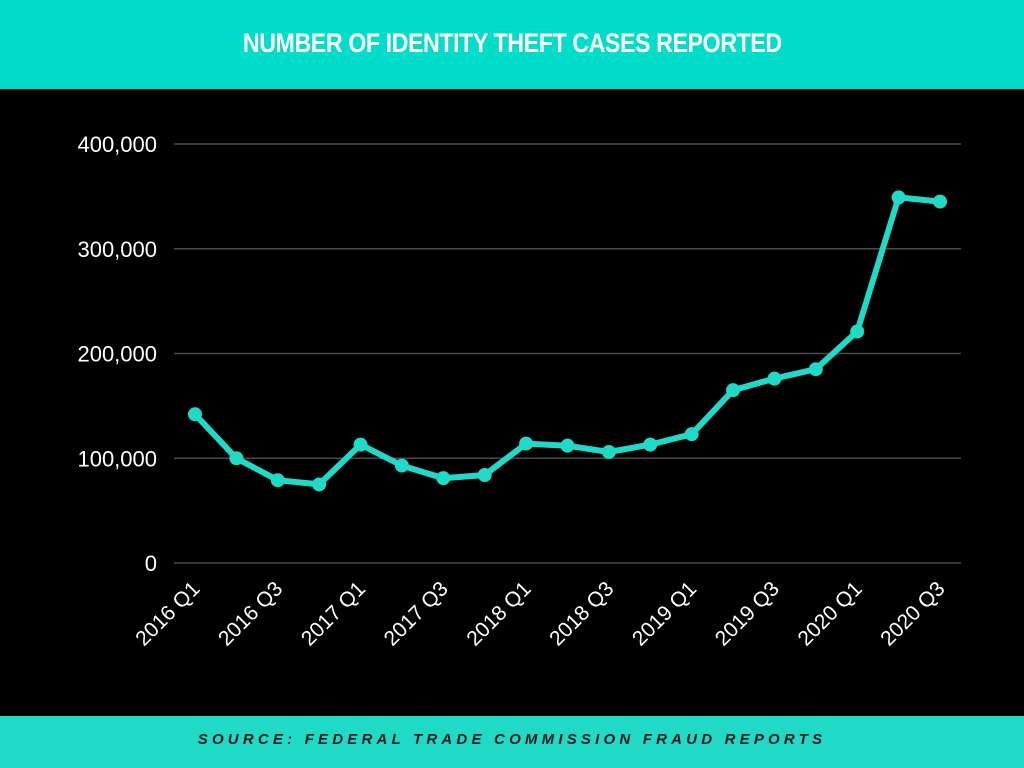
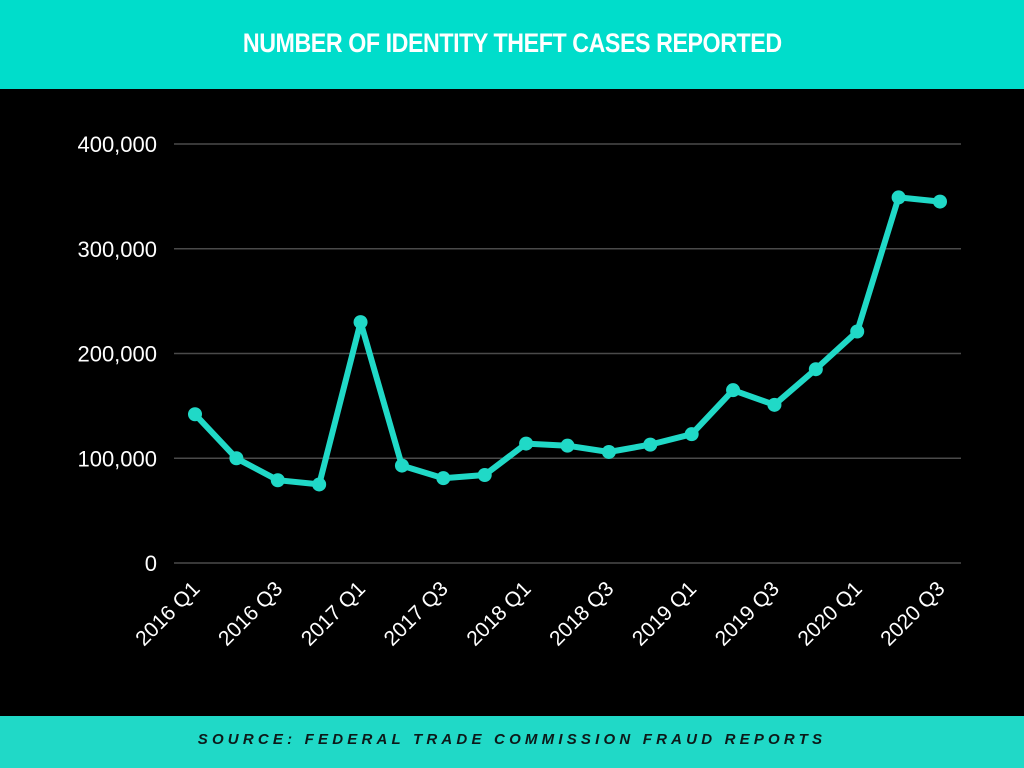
2017 Q1: 113000 -> 230000
2019 Q3: 176000 -> 151000
